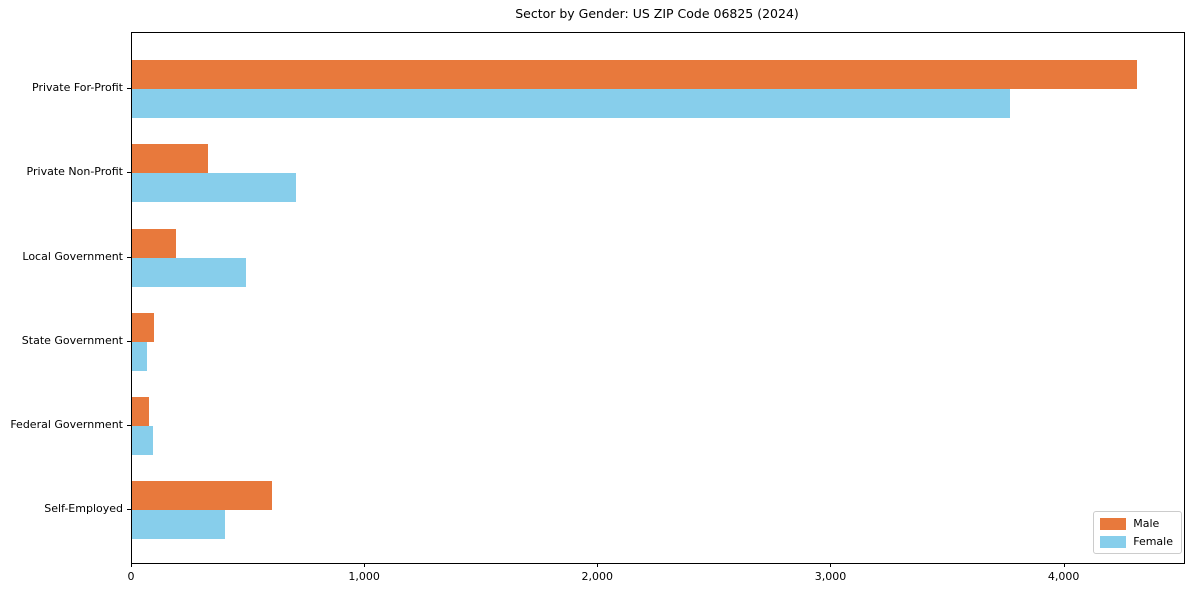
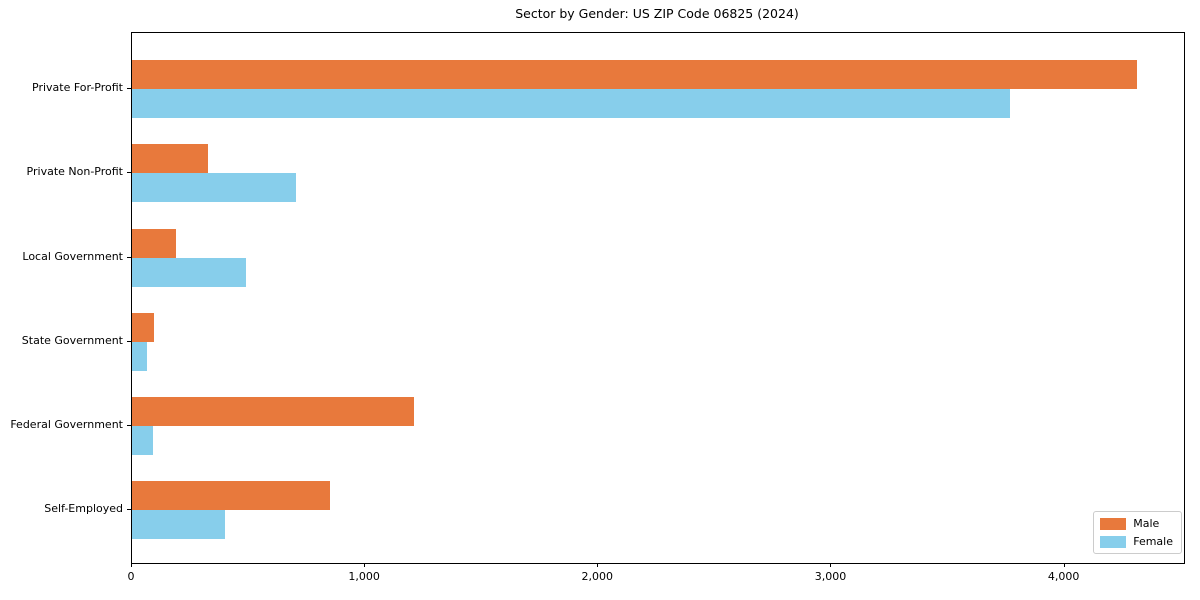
Male/Federal Government: 80 -> 1210
Male/Self-Employed: 600 -> 850
